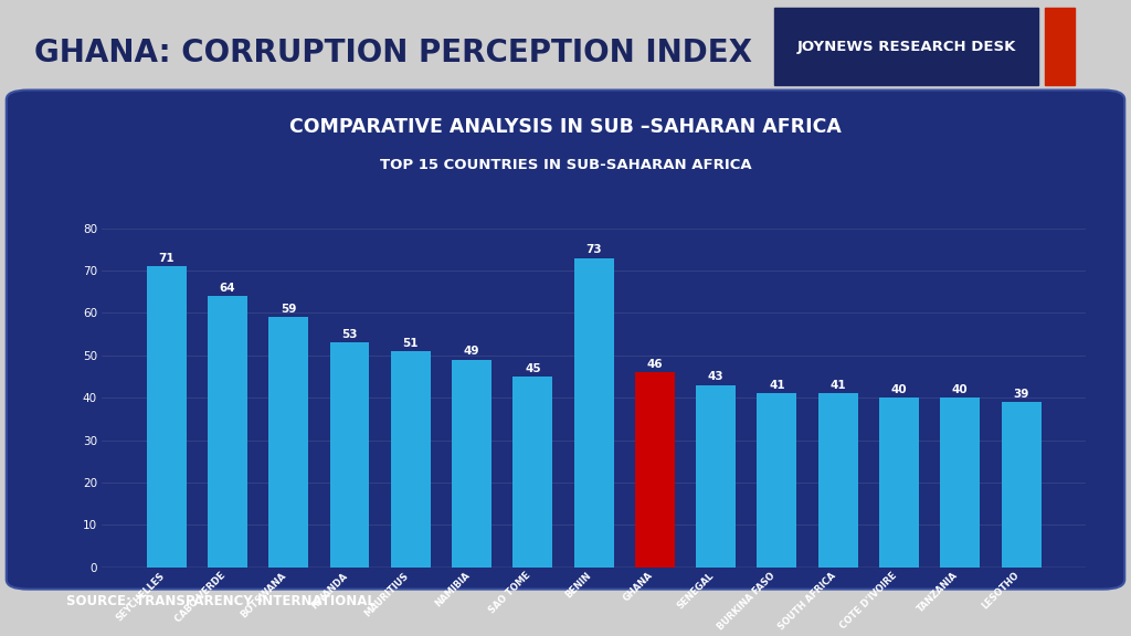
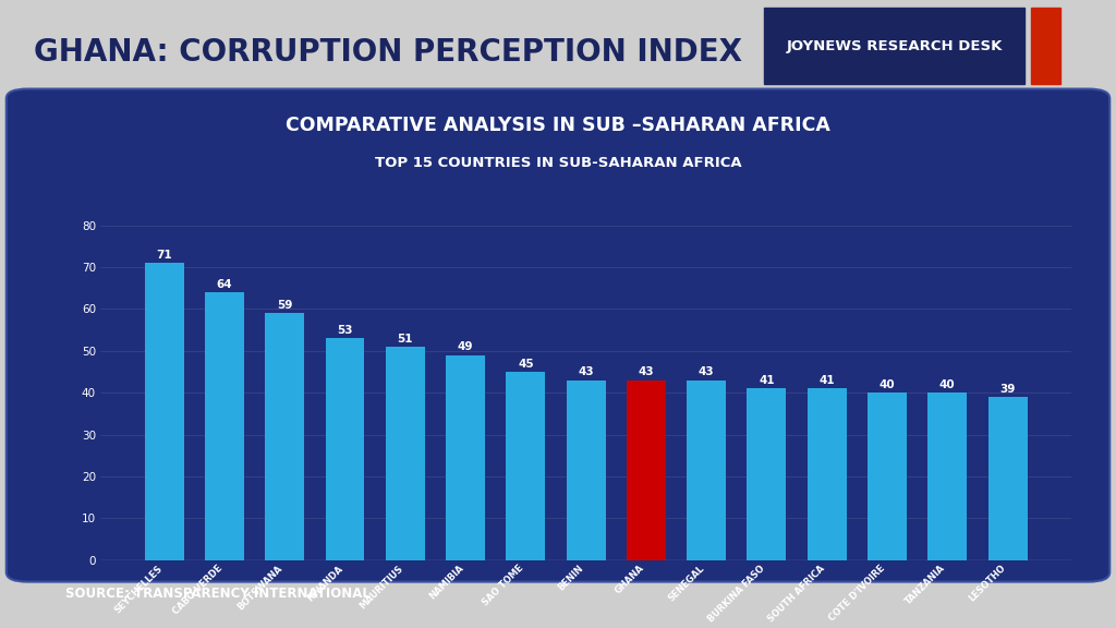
BENIN: 73 -> 43
GHANA: 46 -> 43
